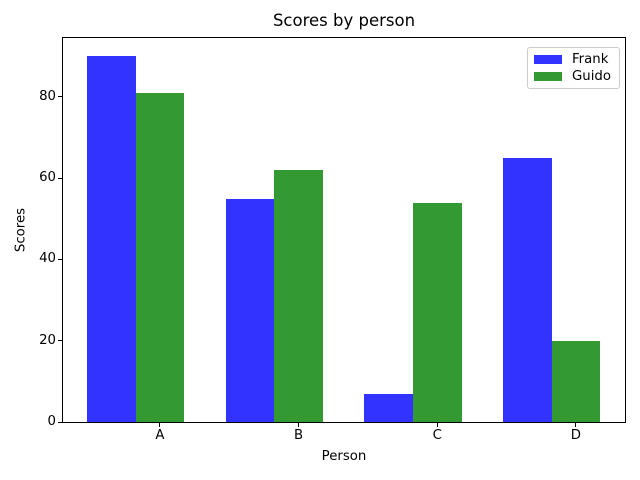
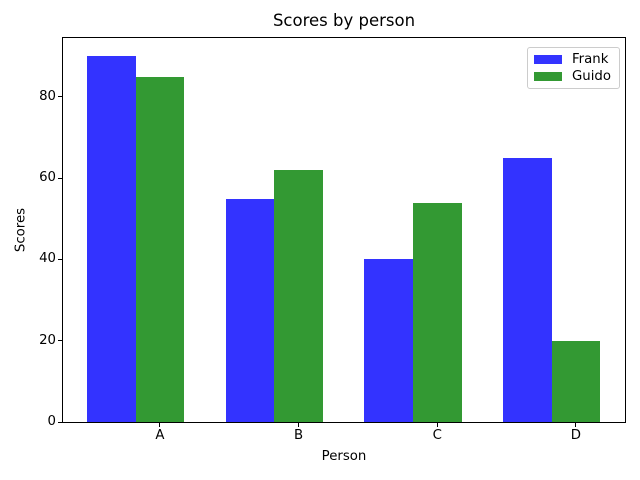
Guido/A: 81 -> 85
Frank/C: 7 -> 40
